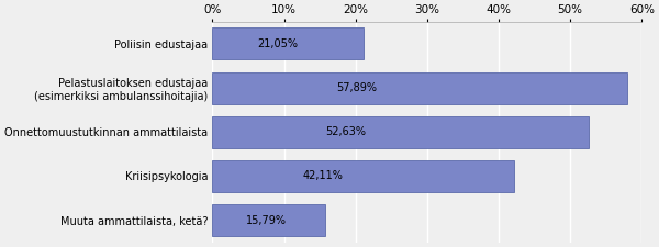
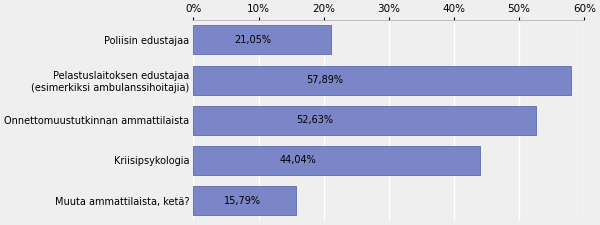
Kriisipsykologia: 42,11% -> 44,04%
